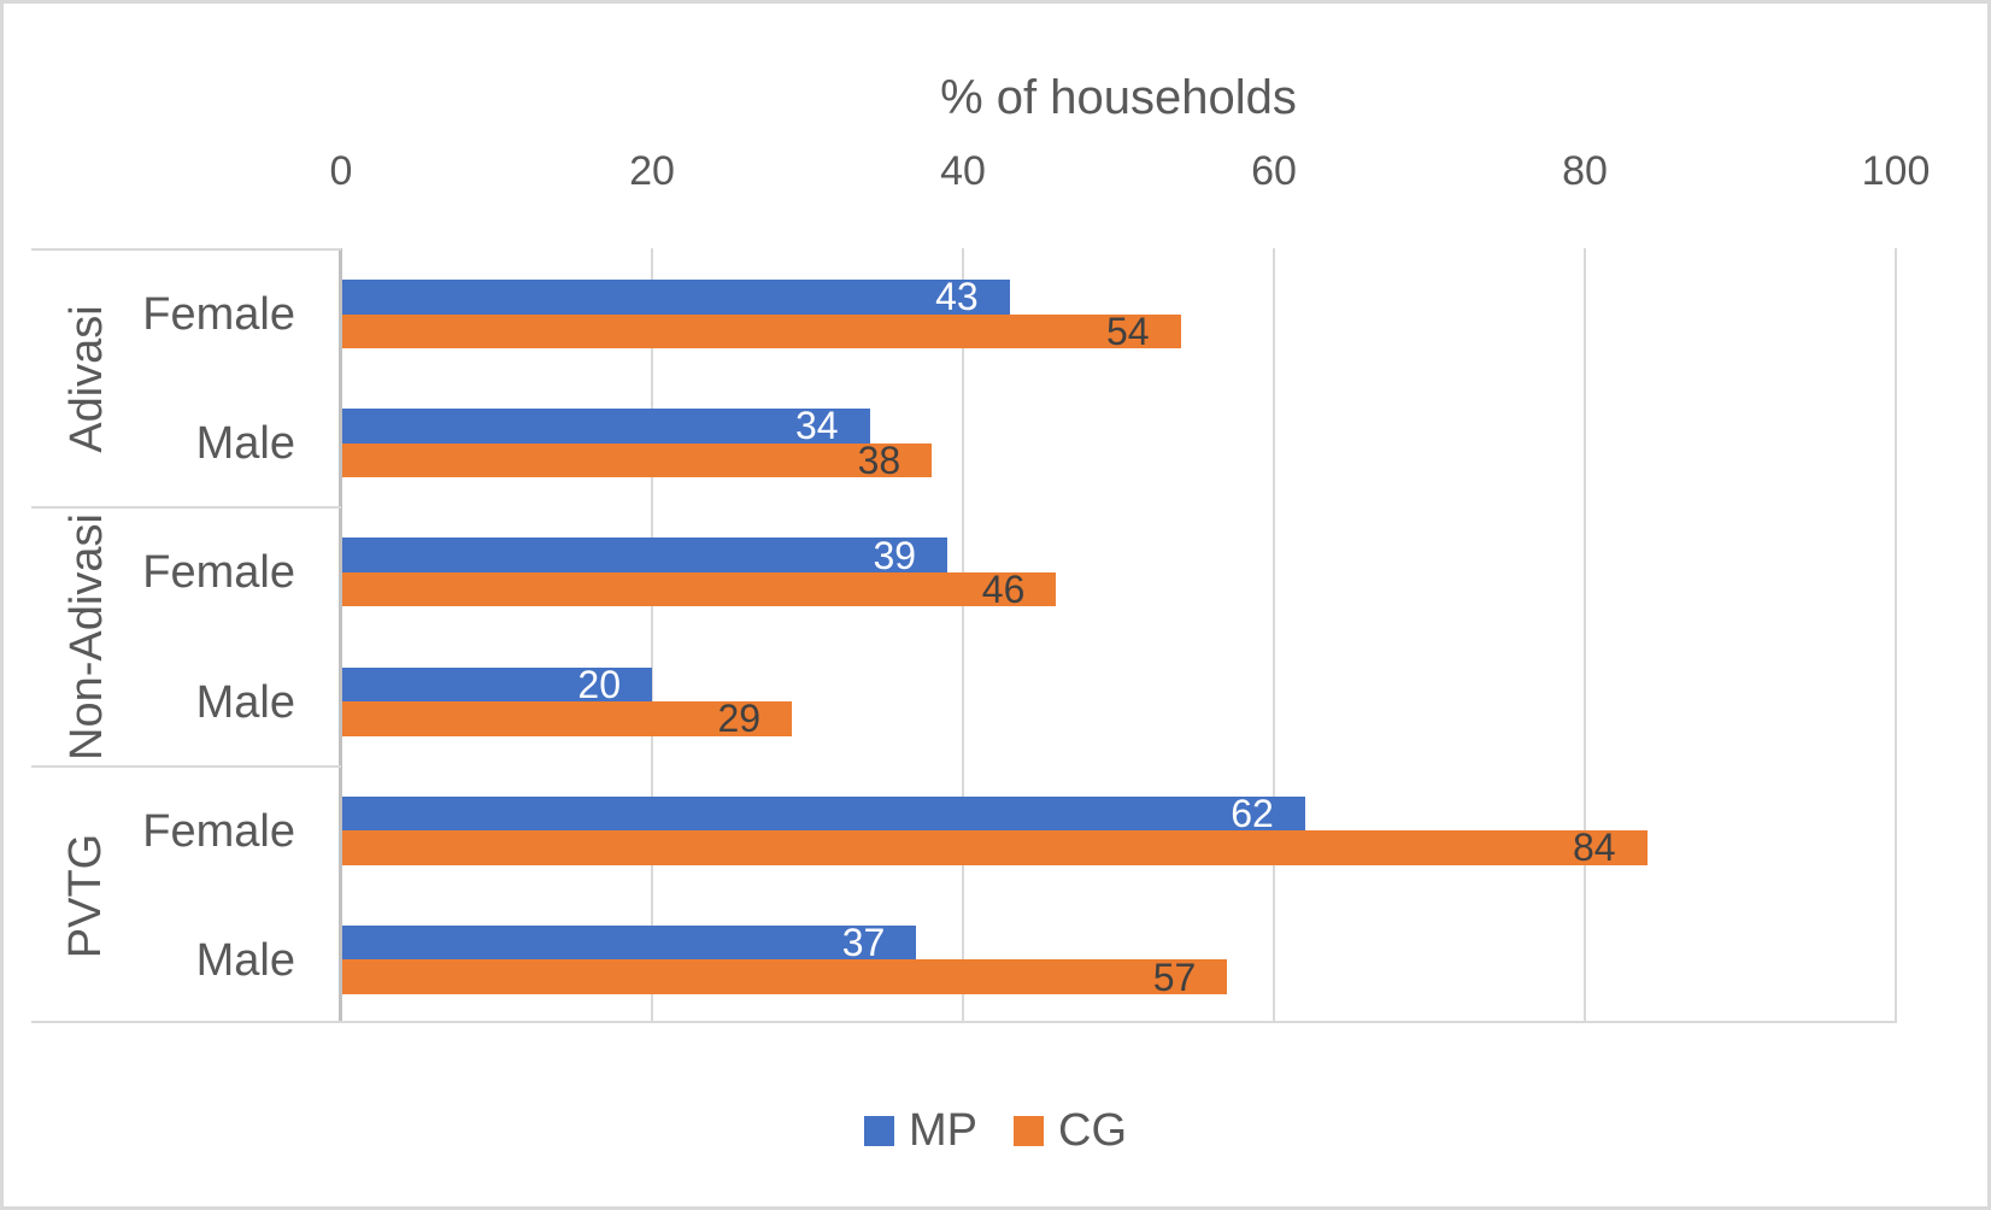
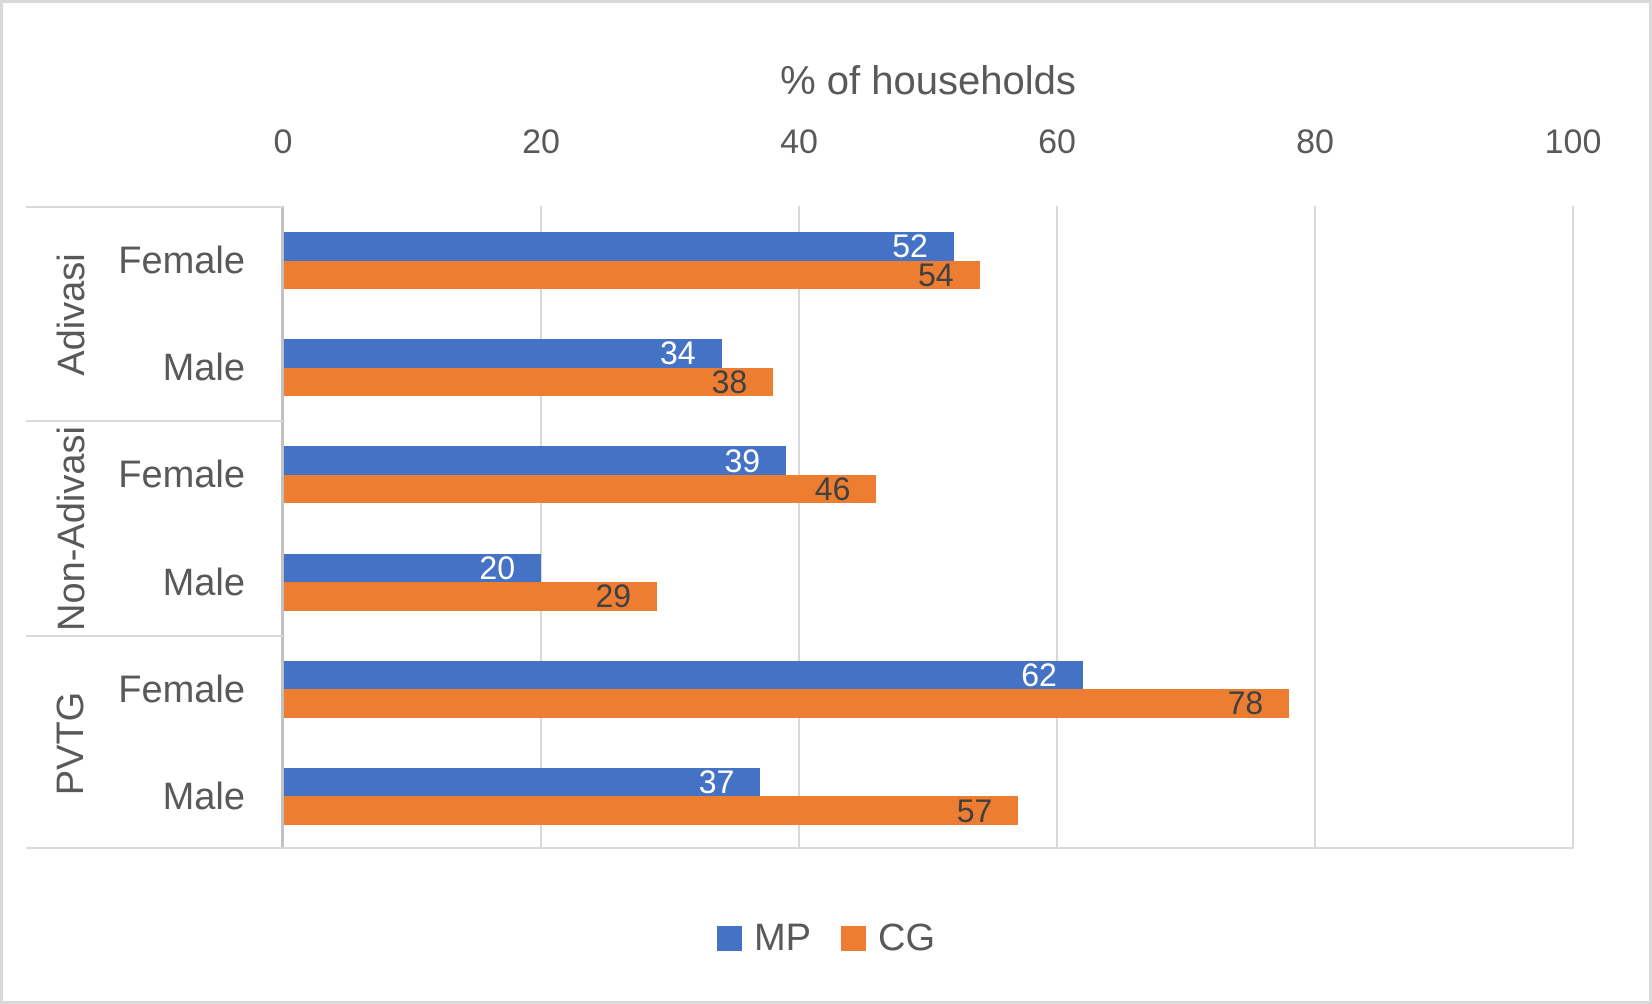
MP/Adivasi Female: 43 -> 52
CG/PVTG Female: 84 -> 78
